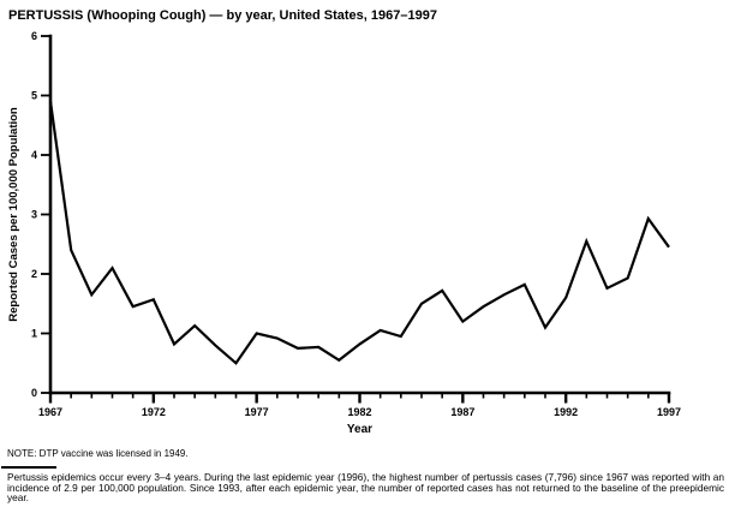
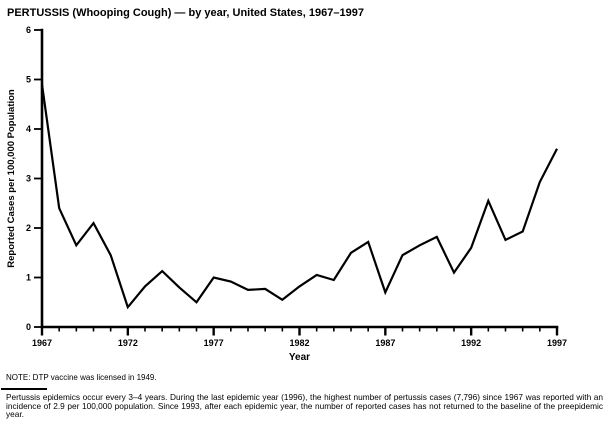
1972: 1.6 -> 0.4
1987: 1.2 -> 0.7
1997: 2.5 -> 3.6
